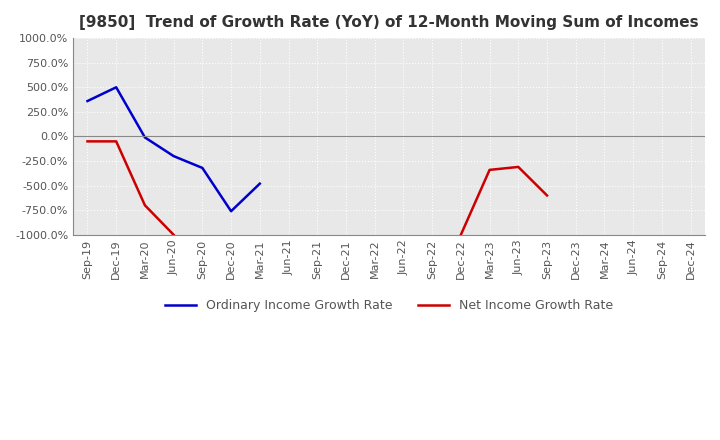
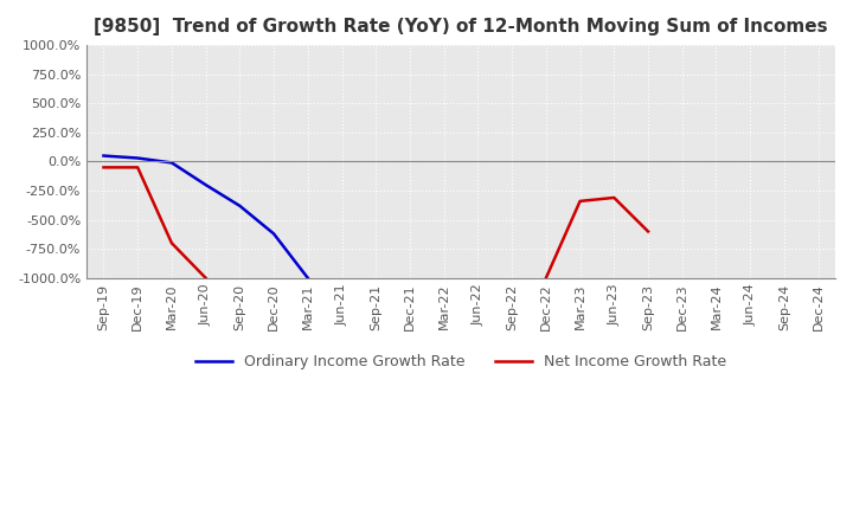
Ordinary Income Growth Rate/Sep-19: 360% -> 50%
Ordinary Income Growth Rate/Dec-19: 500% -> 30%
Ordinary Income Growth Rate/Sep-20: -320% -> -380%
Ordinary Income Growth Rate/Dec-20: -760% -> -620%
Ordinary Income Growth Rate/Mar-21: -480% -> -1000%
